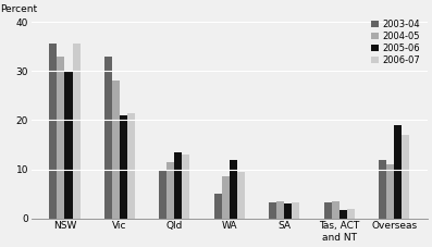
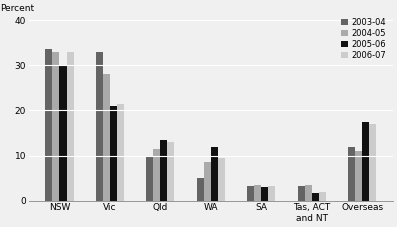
2003-04/NSW: 35.5 -> 33.5
2006-07/NSW: 35.5 -> 33.0
2005-06/Overseas: 19.0 -> 17.5
